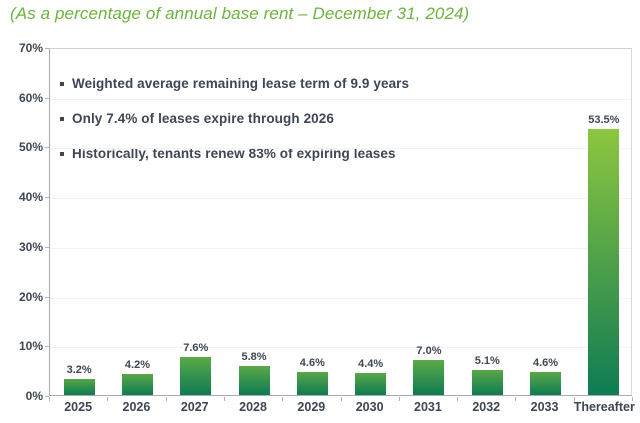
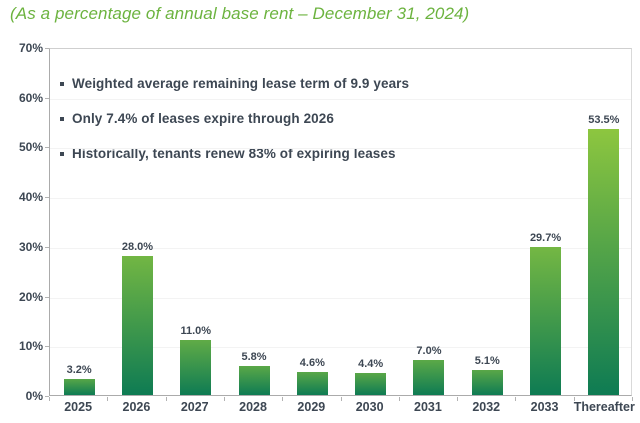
2026: 4.2% -> 28.0%
2027: 7.6% -> 11.0%
2033: 4.6% -> 29.7%
